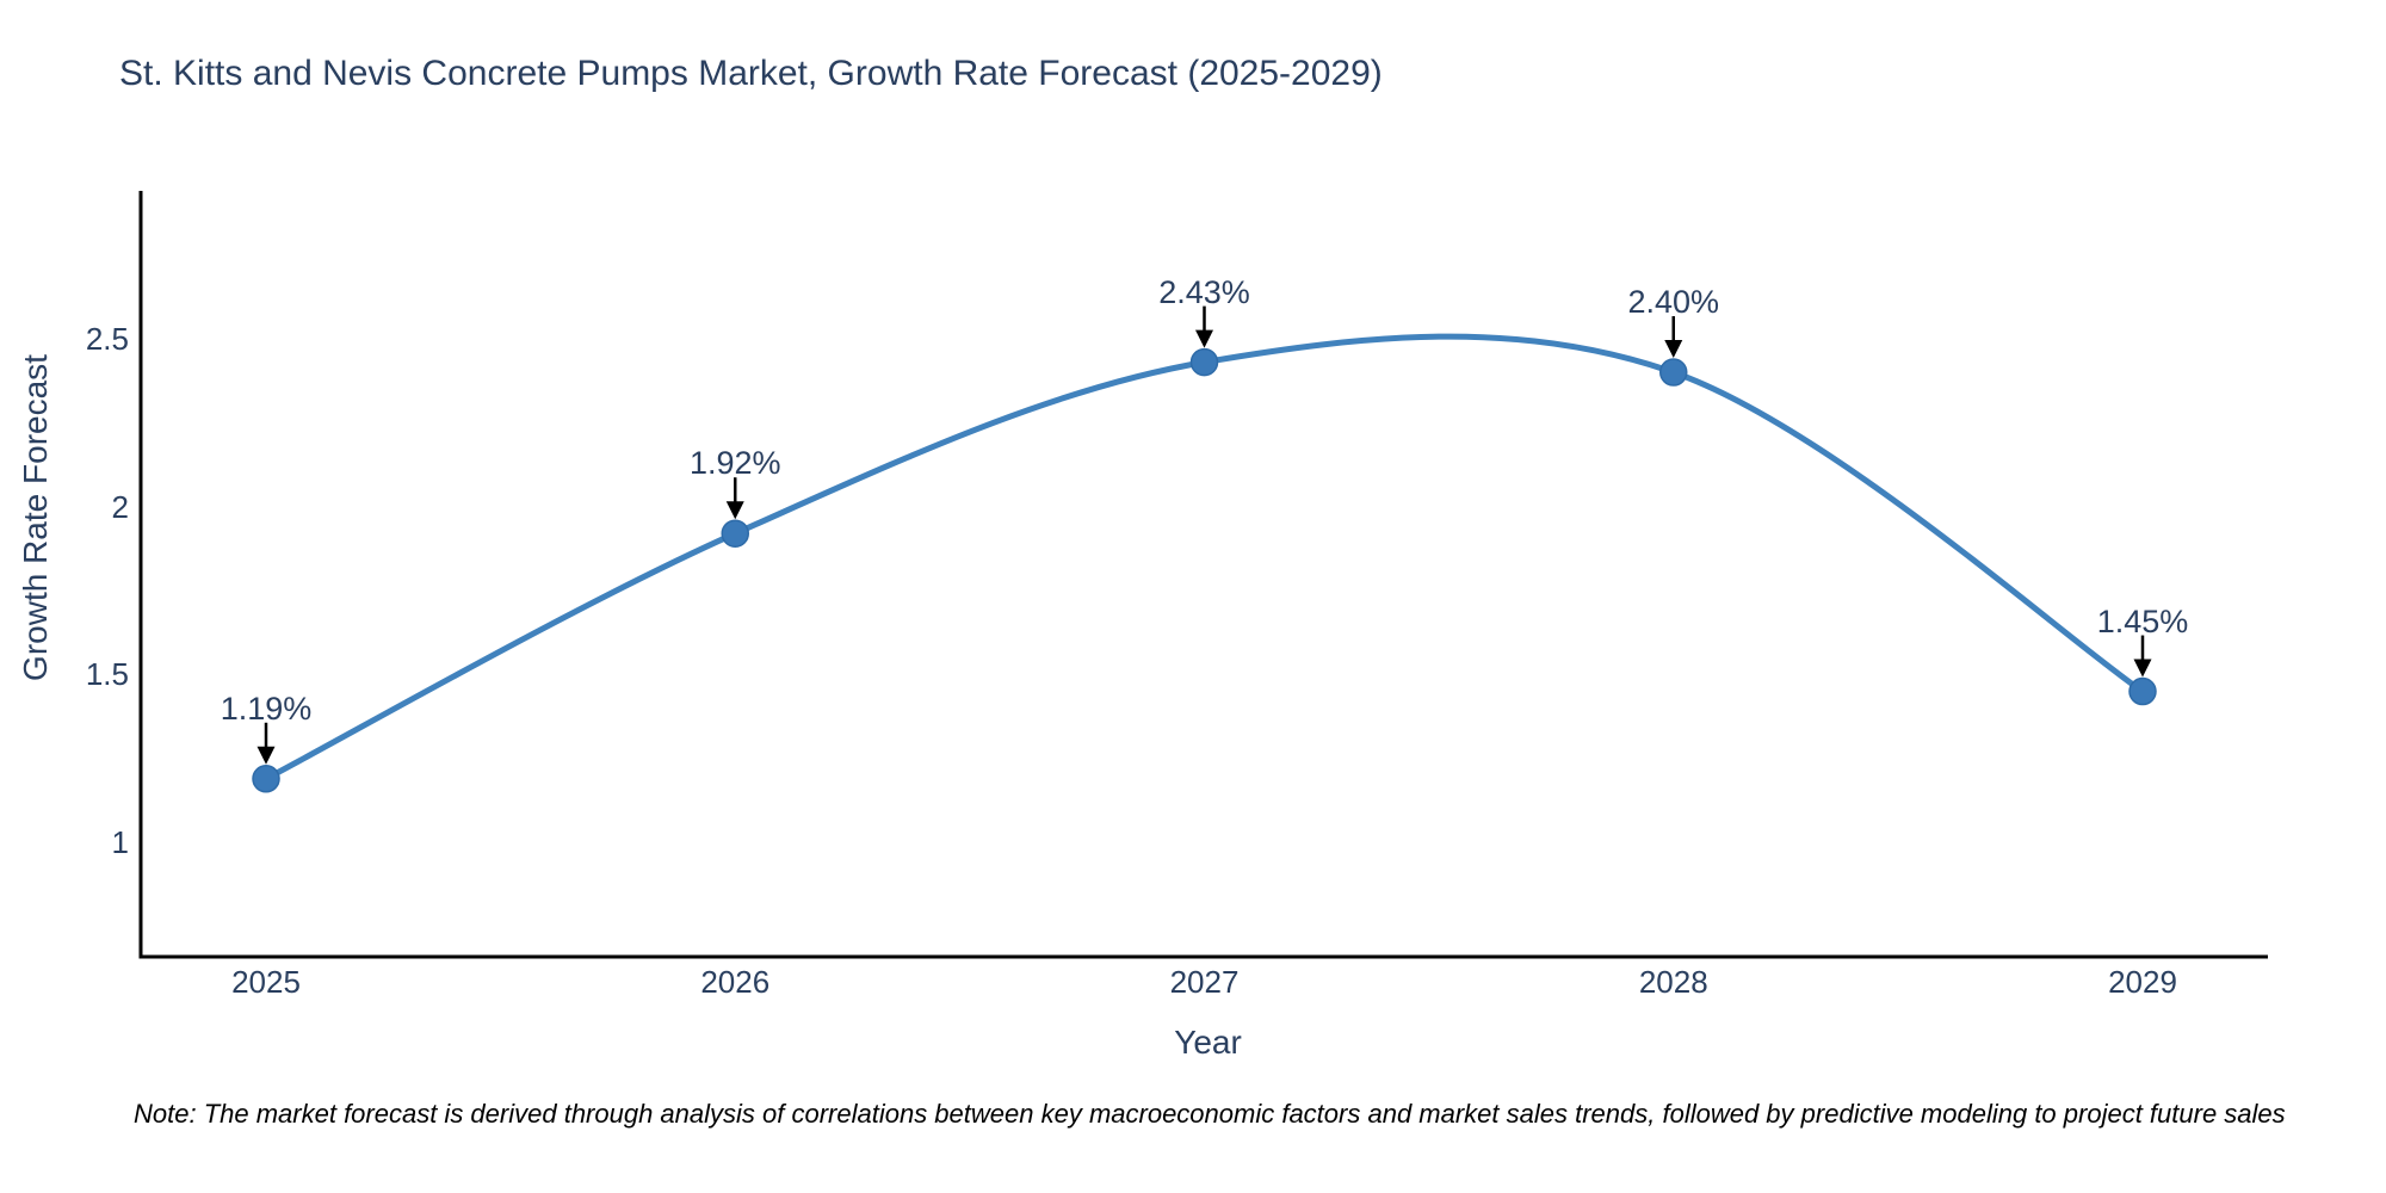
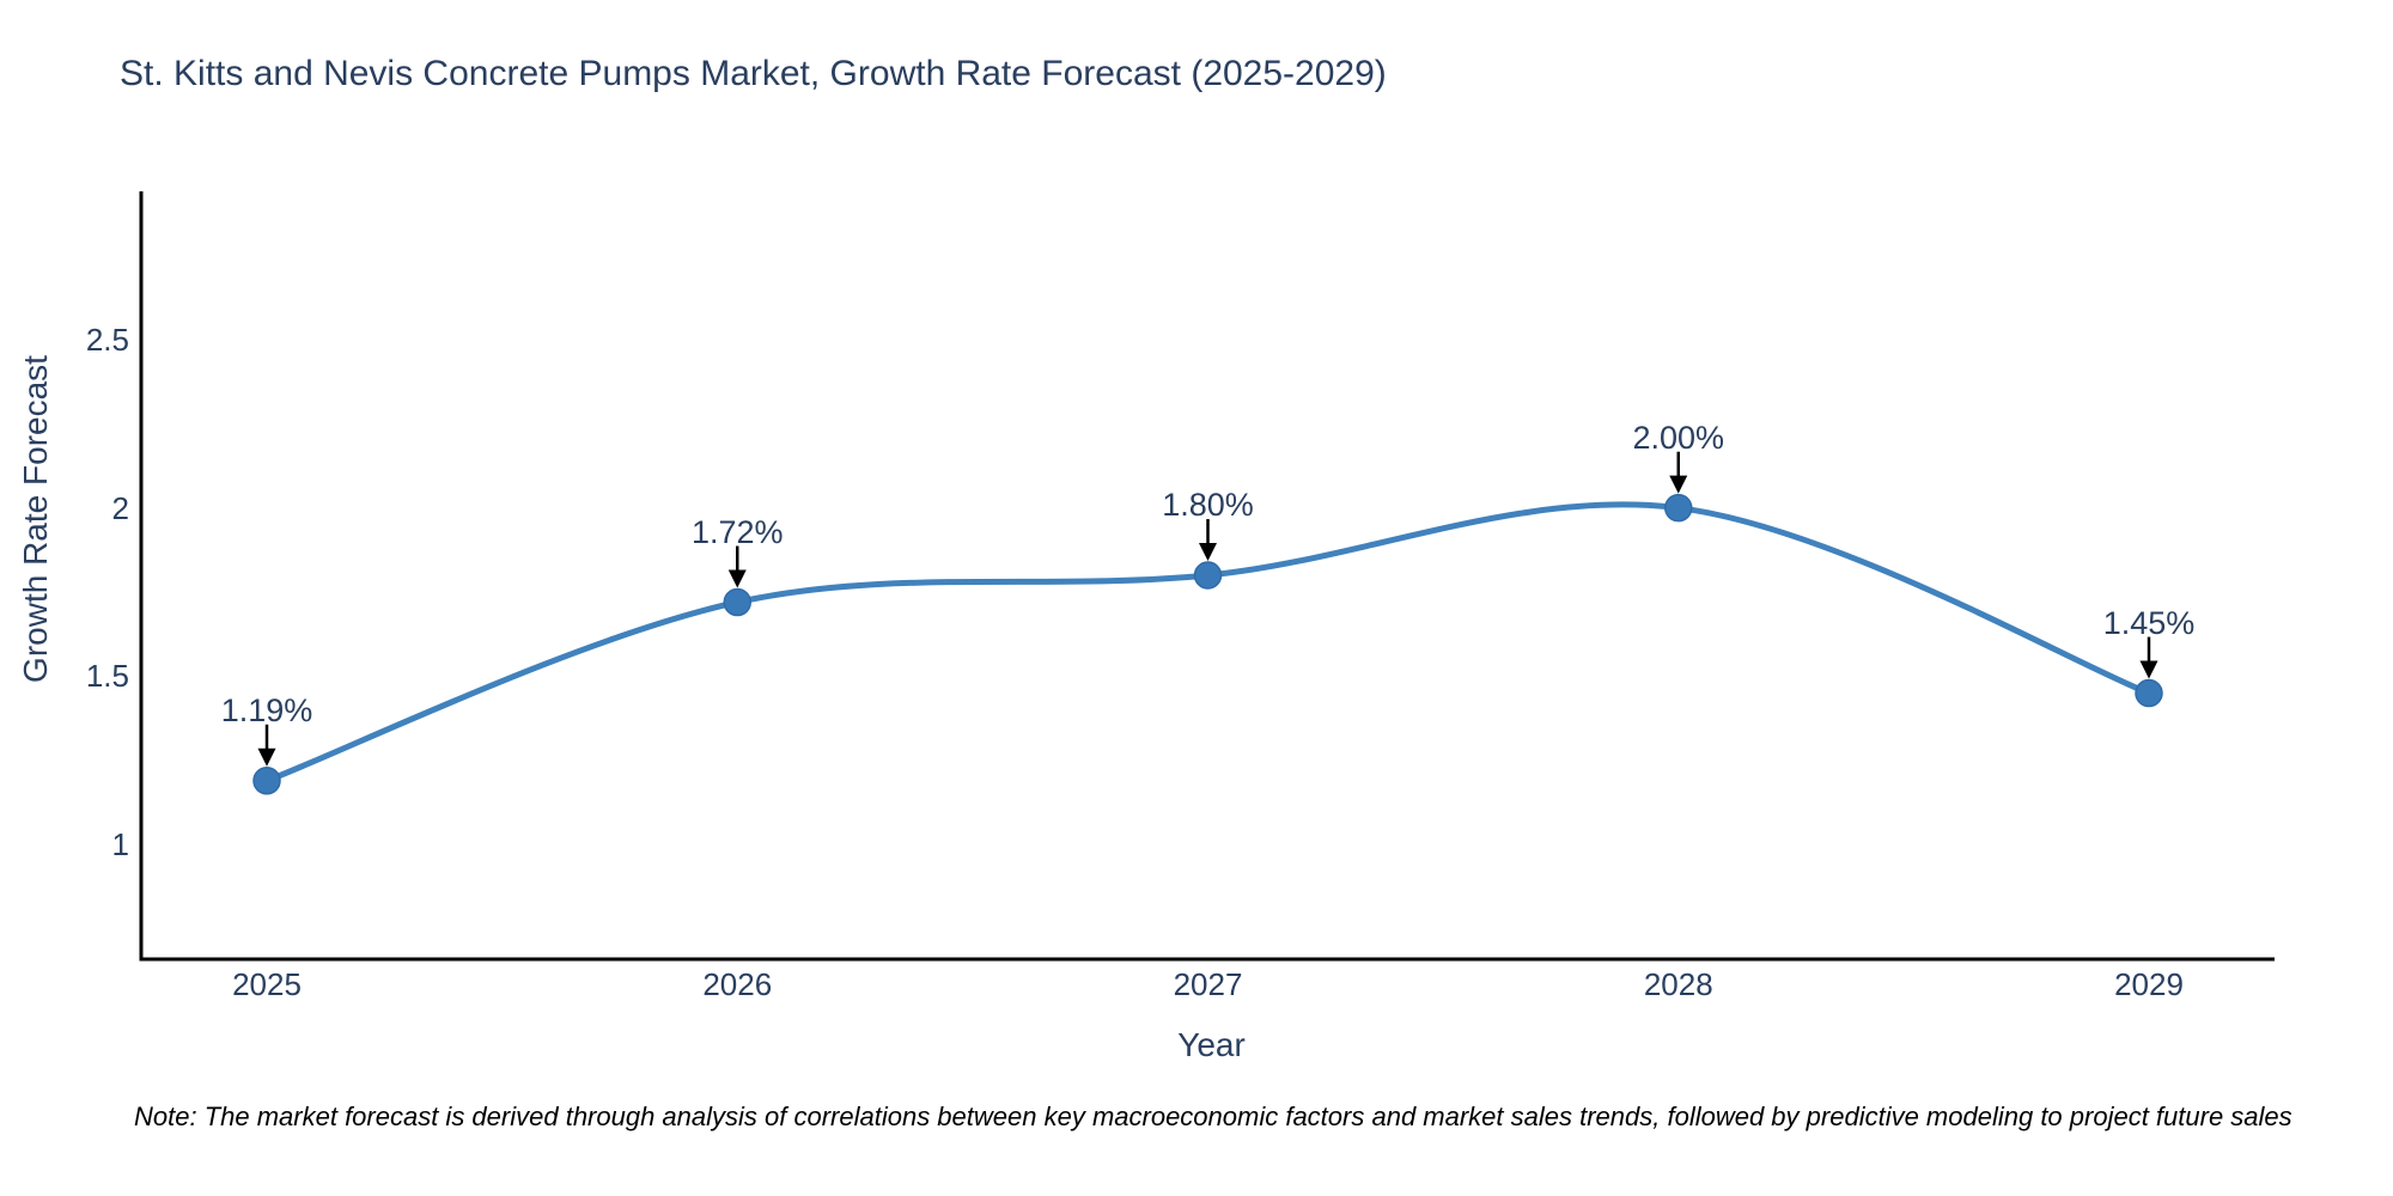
2026: 1.92% -> 1.72%
2027: 2.43% -> 1.80%
2028: 2.40% -> 2.00%
